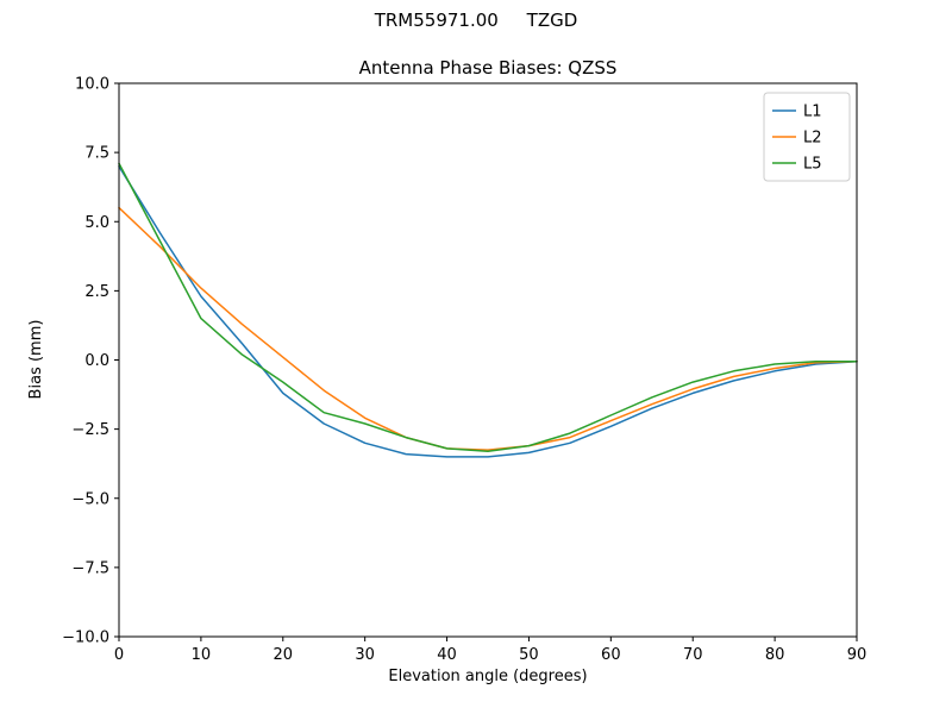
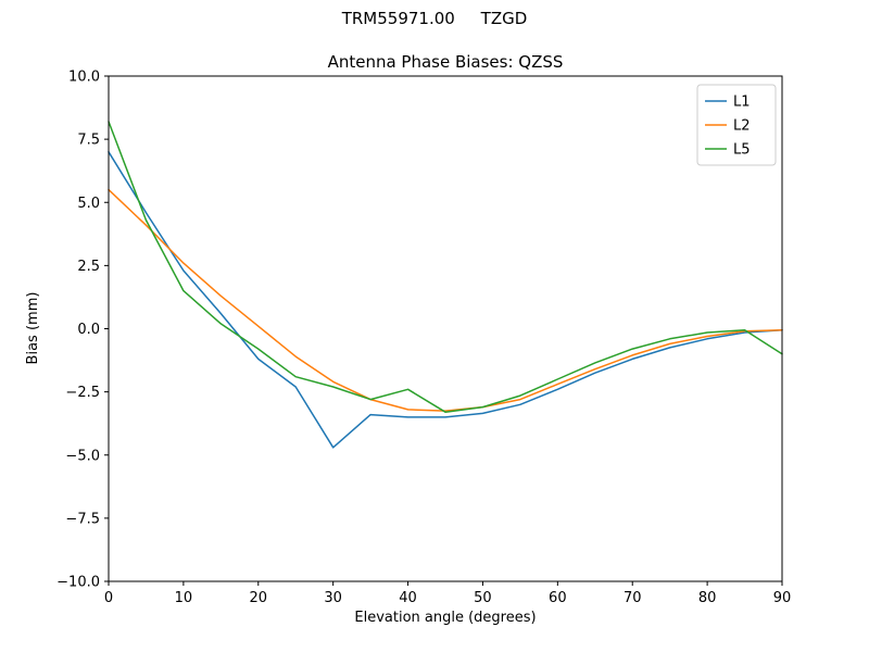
L5/0: 7.1 -> 8.2
L1/30: -3.0 -> -4.7
L5/40: -3.2 -> -2.4
L5/90: -0.1 -> -1.0
